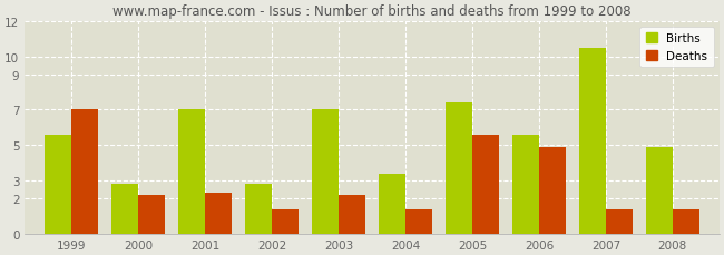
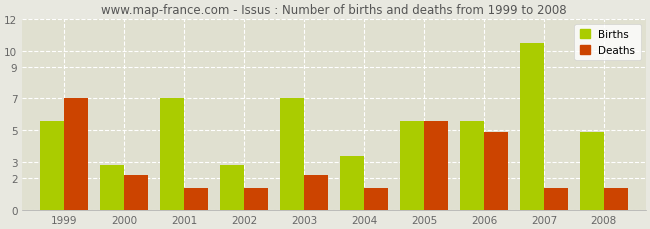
Deaths/2001: 2.3 -> 1.4
Births/2005: 7.4 -> 5.6
